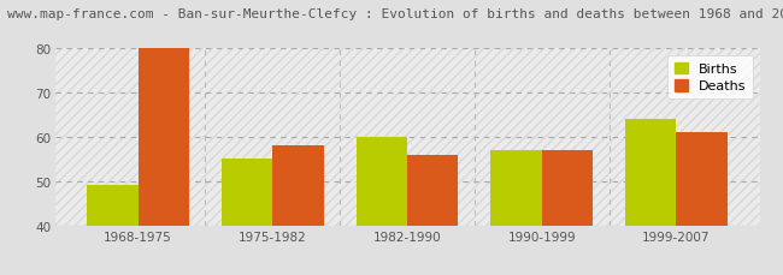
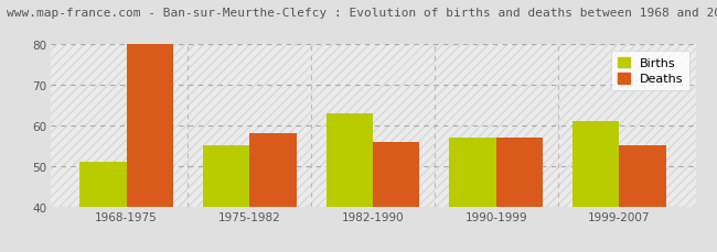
Births/1968-1975: 49 -> 51
Births/1982-1990: 60 -> 63
Births/1999-2007: 64 -> 61
Deaths/1999-2007: 61 -> 55
